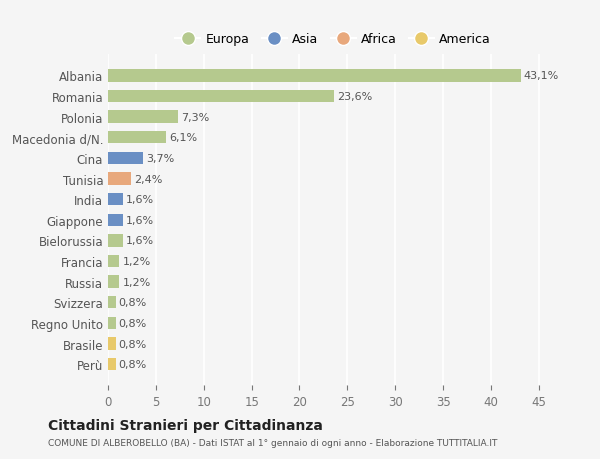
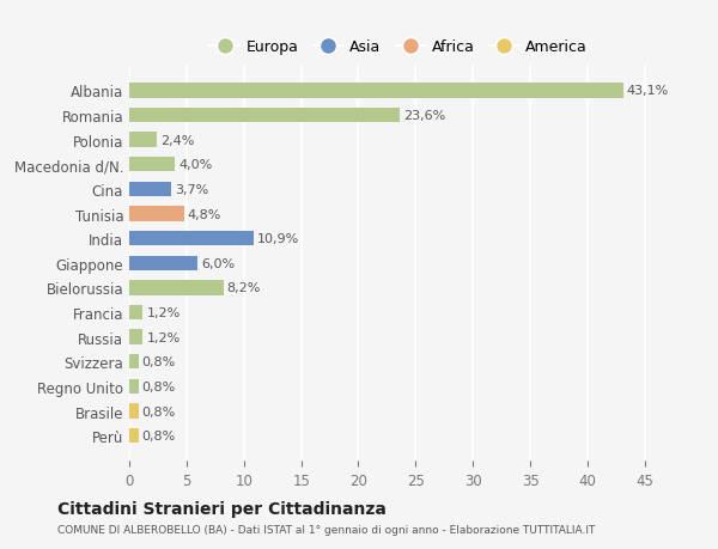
Polonia: 7,3% -> 2,4%
Macedonia d/N.: 6,1% -> 4,0%
Tunisia: 2,4% -> 4,8%
India: 1,6% -> 10,9%
Giappone: 1,6% -> 6,0%
Bielorussia: 1,6% -> 8,2%
